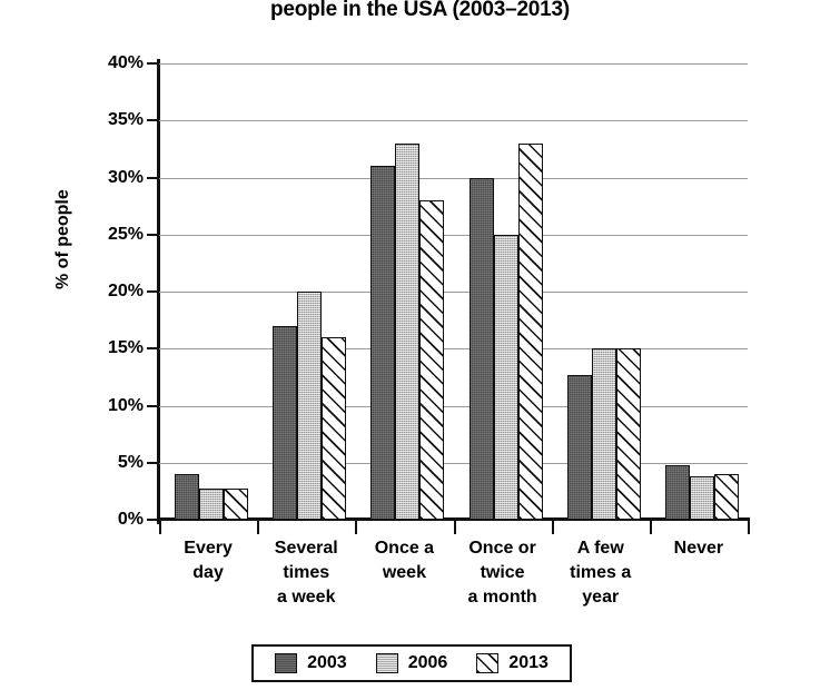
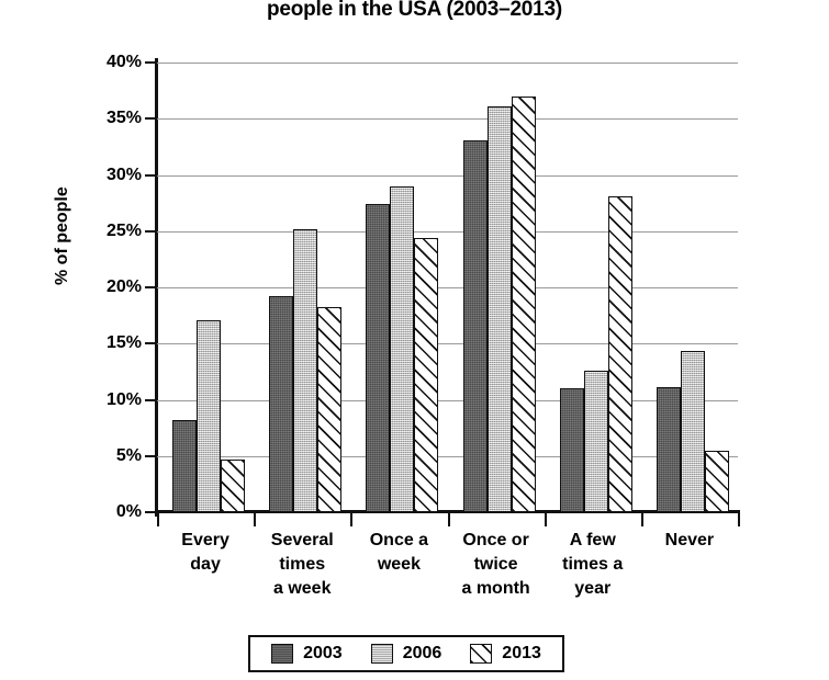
2003/Every day: 4.0% -> 8.2%
2006/Every day: 2.7% -> 17.1%
2013/Every day: 2.7% -> 4.7%
2003/Several times a week: 17.0% -> 19.2%
2006/Several times a week: 20.0% -> 25.2%
2013/Several times a week: 16.0% -> 18.2%
2003/Once a week: 31.0% -> 27.4%
2006/Once a week: 33.0% -> 29.0%
2013/Once a week: 28.0% -> 24.4%
2003/Once or twice a month: 30.0% -> 33.1%
2006/Once or twice a month: 25.0% -> 36.1%
2013/Once or twice a month: 33.0% -> 37.0%
2003/A few times a year: 12.7% -> 11.0%
2006/A few times a year: 15.0% -> 12.6%
2013/A few times a year: 15.0% -> 28.1%
2003/Never: 4.8% -> 11.1%
2006/Never: 3.8% -> 14.3%
2013/Never: 4.0% -> 5.5%
